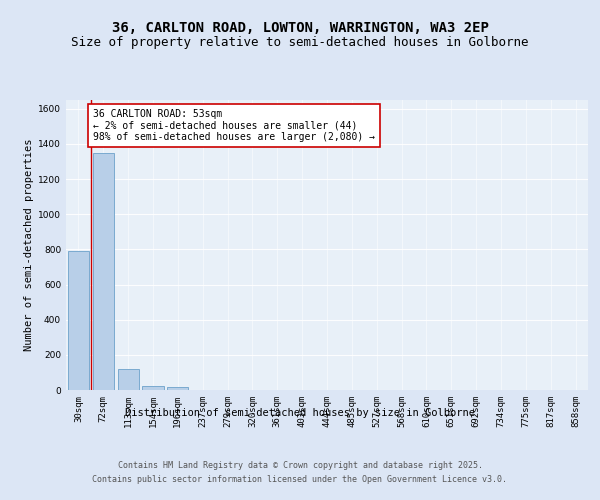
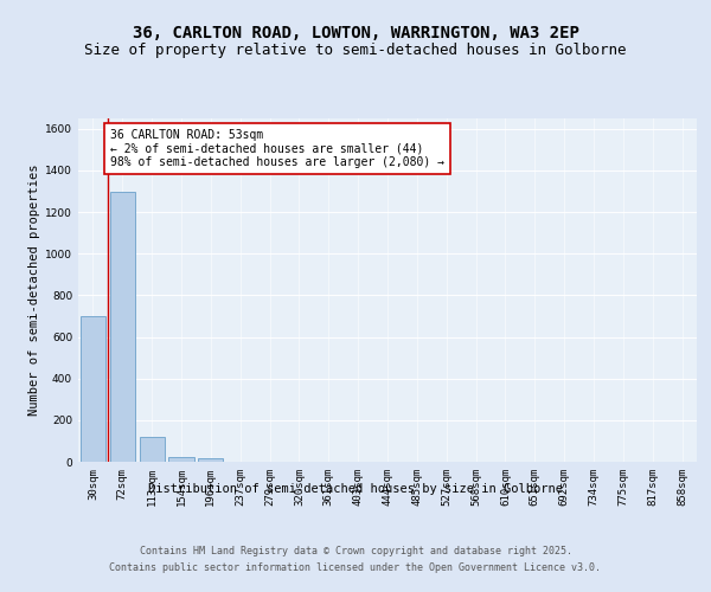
30sqm: 790 -> 700
72sqm: 1350 -> 1300
